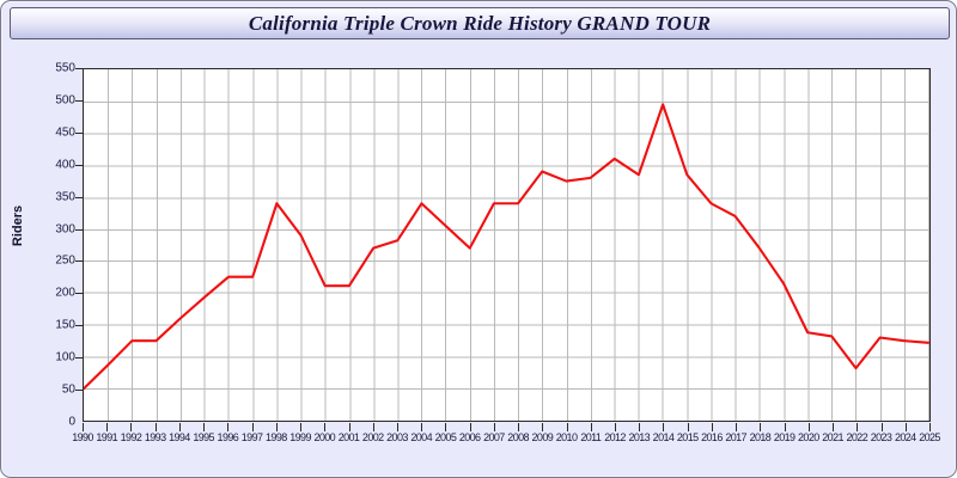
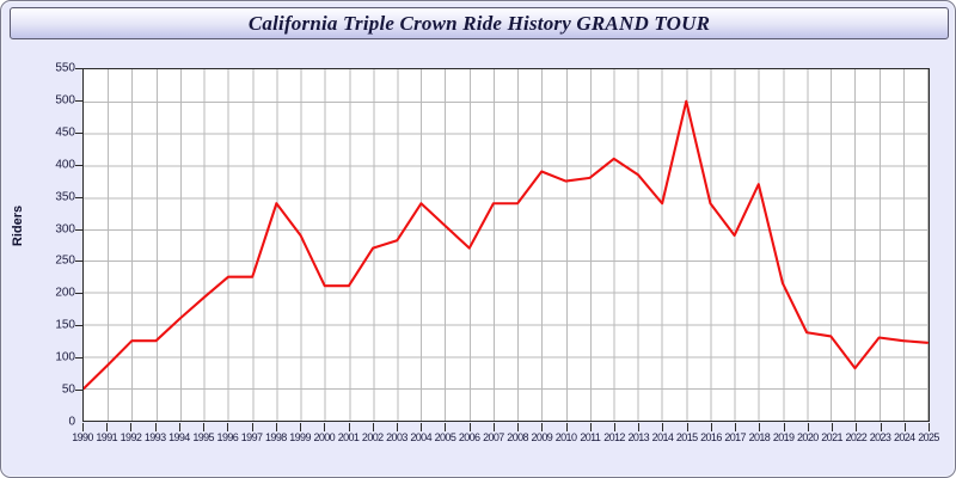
2014: 500 -> 340
2015: 380 -> 500
2017: 320 -> 290
2018: 270 -> 370
